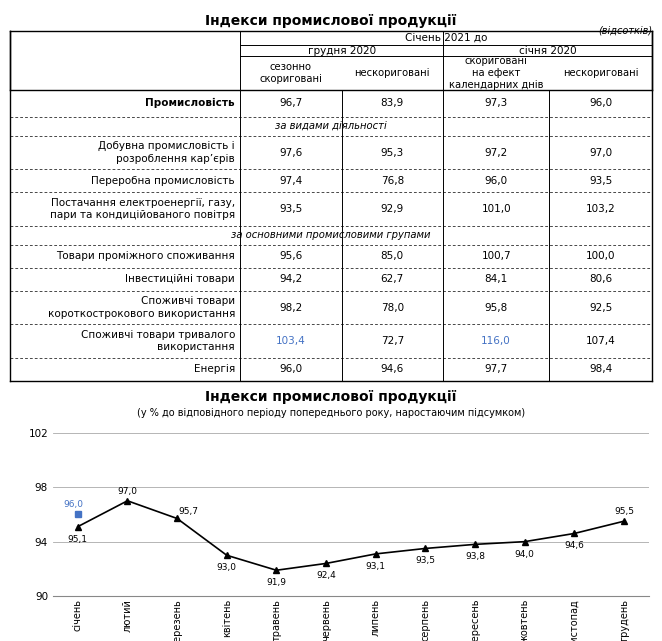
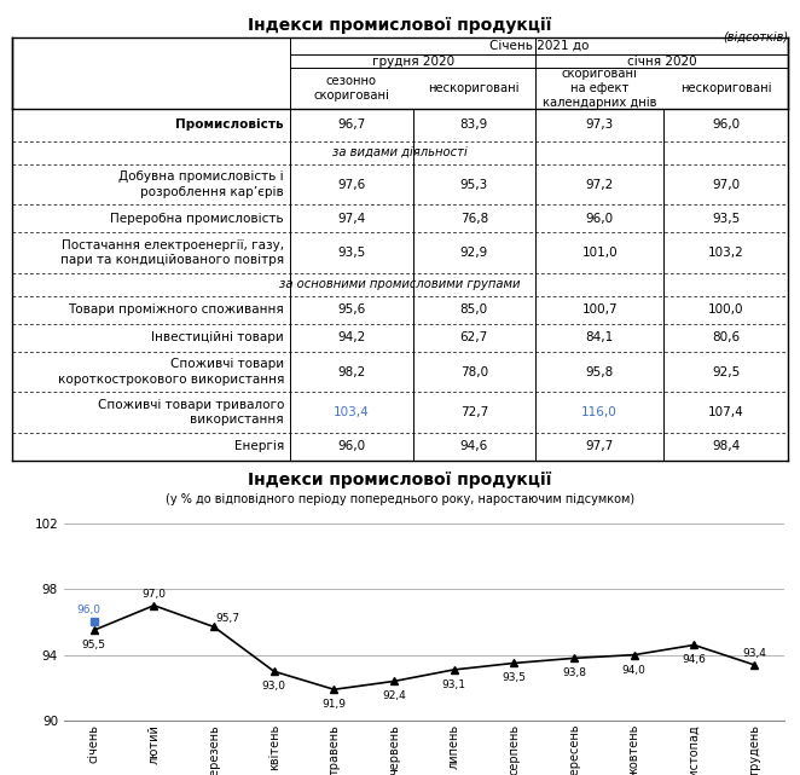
січень: 95,1 -> 95,5
грудень: 95,5 -> 93,4
